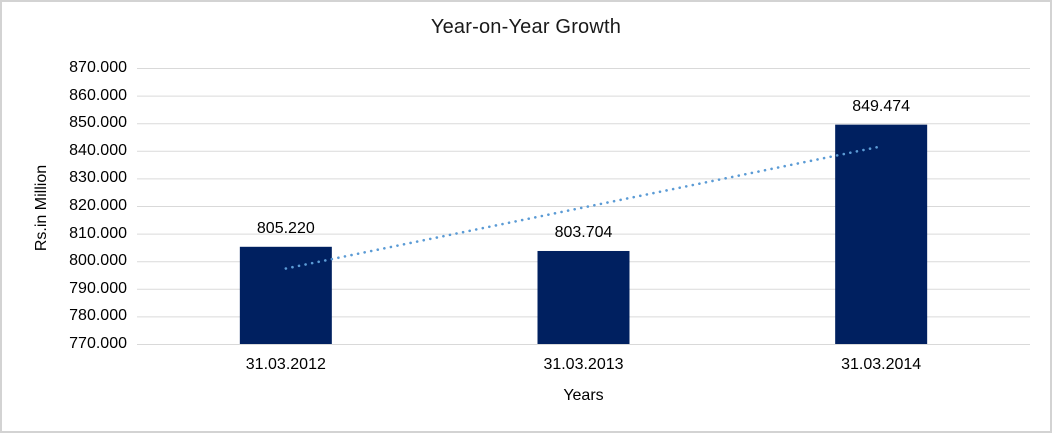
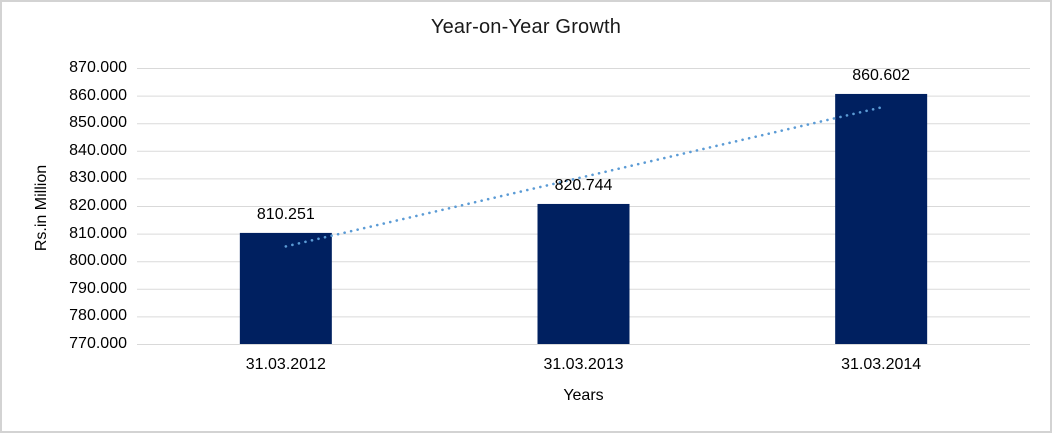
31.03.2012: 805.220 -> 810.251
31.03.2013: 803.704 -> 820.744
31.03.2014: 849.474 -> 860.602
